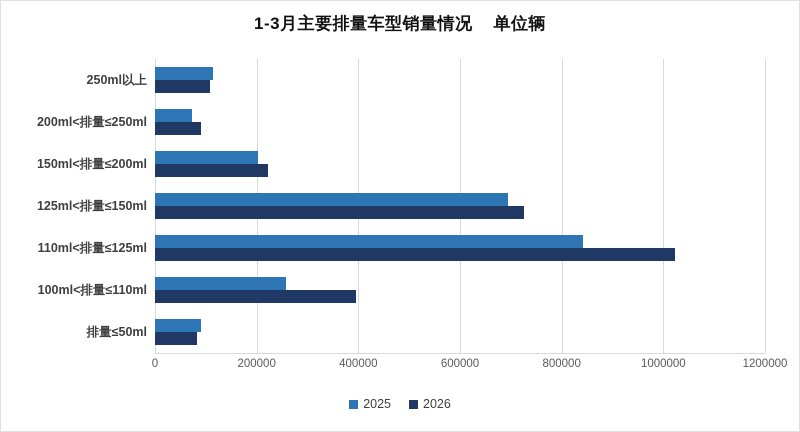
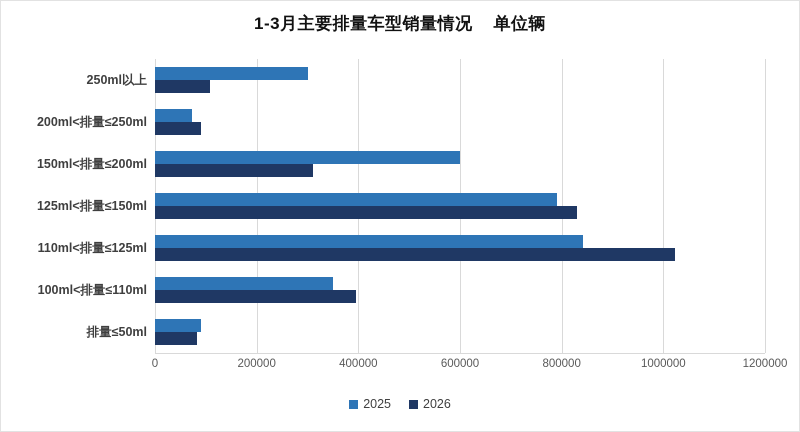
2025/250ml以上: 120000 -> 300000
2025/150ml<排量≤200ml: 200000 -> 600000
2026/150ml<排量≤200ml: 220000 -> 310000
2025/125ml<排量≤150ml: 690000 -> 790000
2026/125ml<排量≤150ml: 720000 -> 830000
2025/100ml<排量≤110ml: 260000 -> 350000
